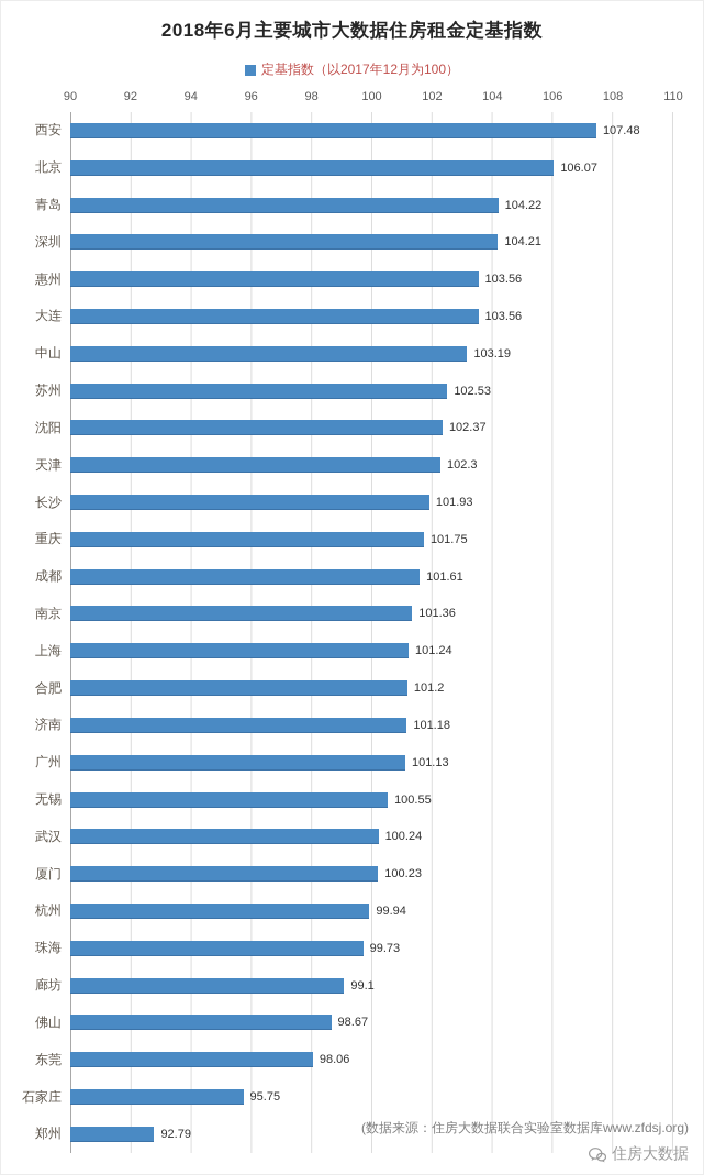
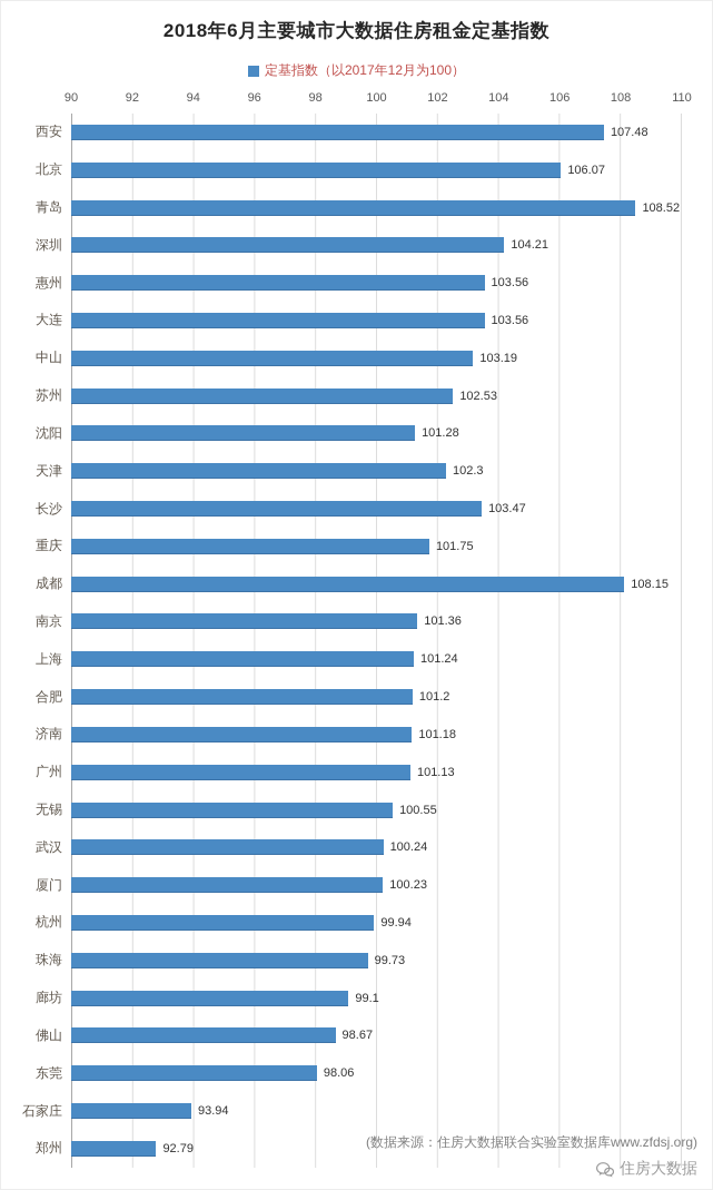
青岛: 104.22 -> 108.52
沈阳: 102.37 -> 101.28
长沙: 101.93 -> 103.47
成都: 101.61 -> 108.15
石家庄: 95.75 -> 93.94
